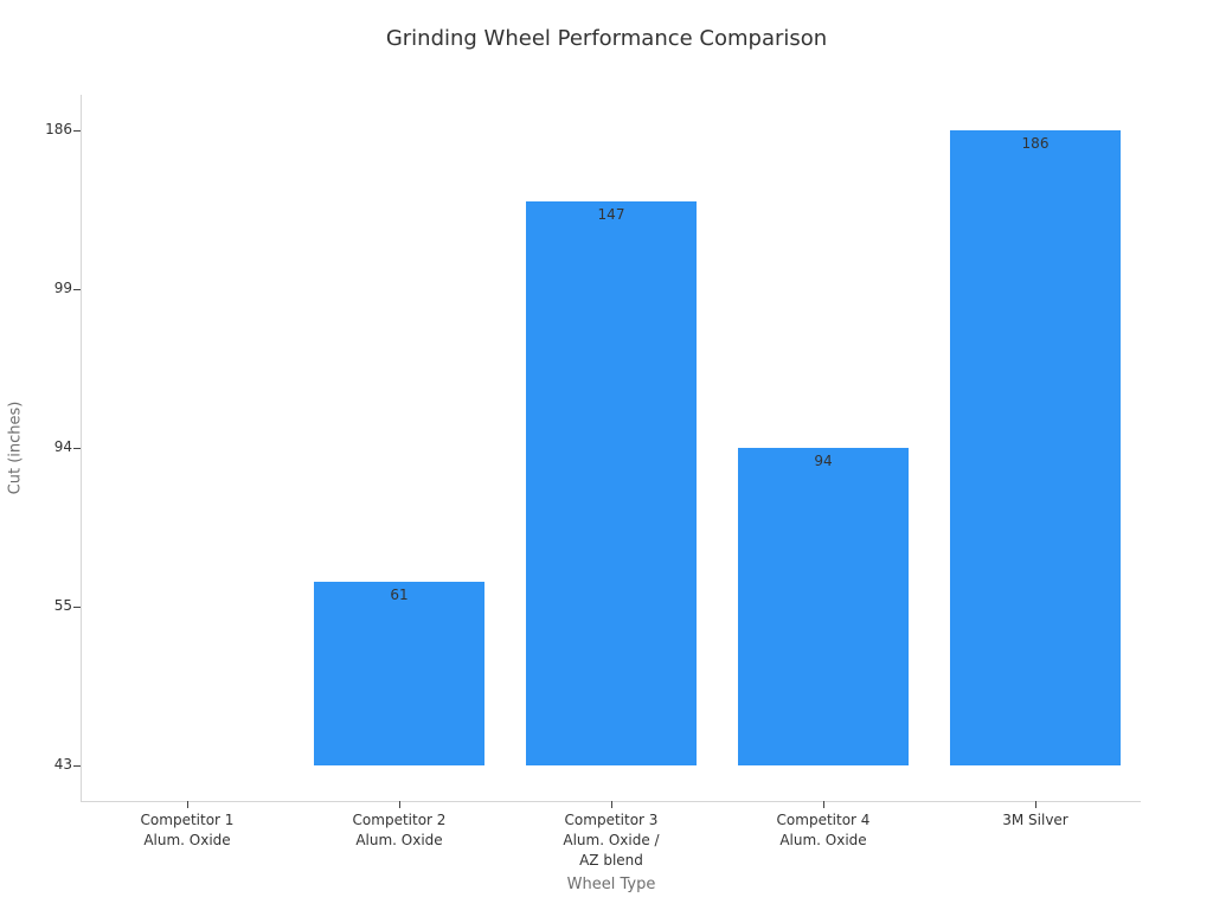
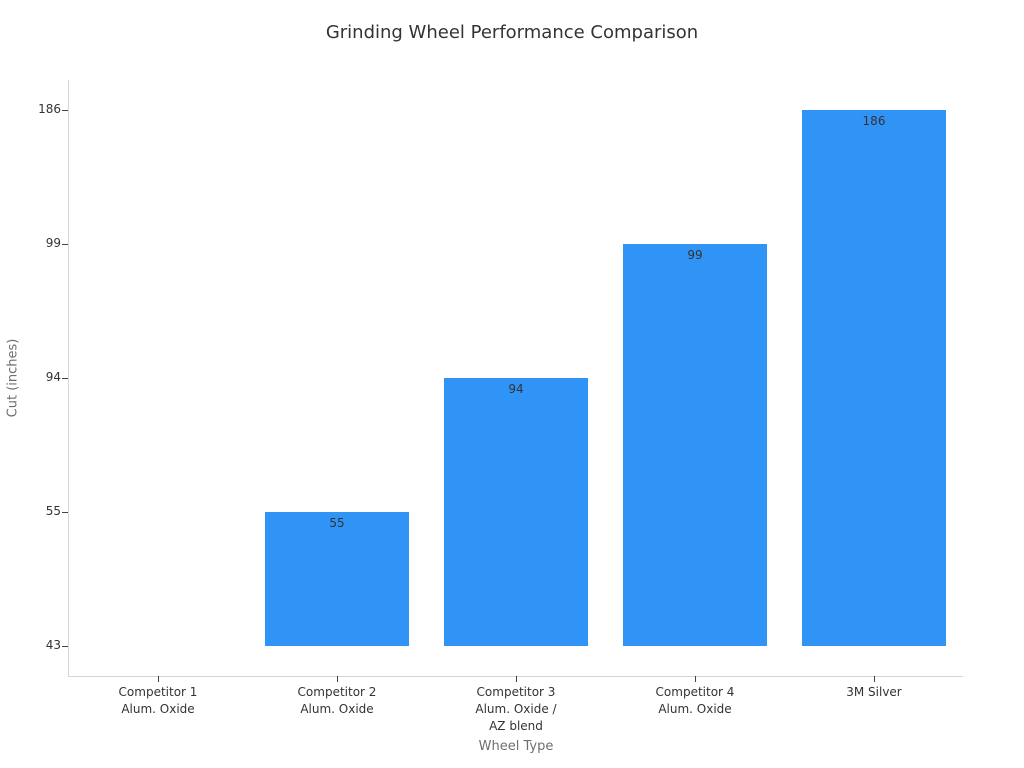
Competitor 2 Alum. Oxide: 61 -> 55
Competitor 3 Alum. Oxide / AZ blend: 147 -> 94
Competitor 4 Alum. Oxide: 94 -> 99
